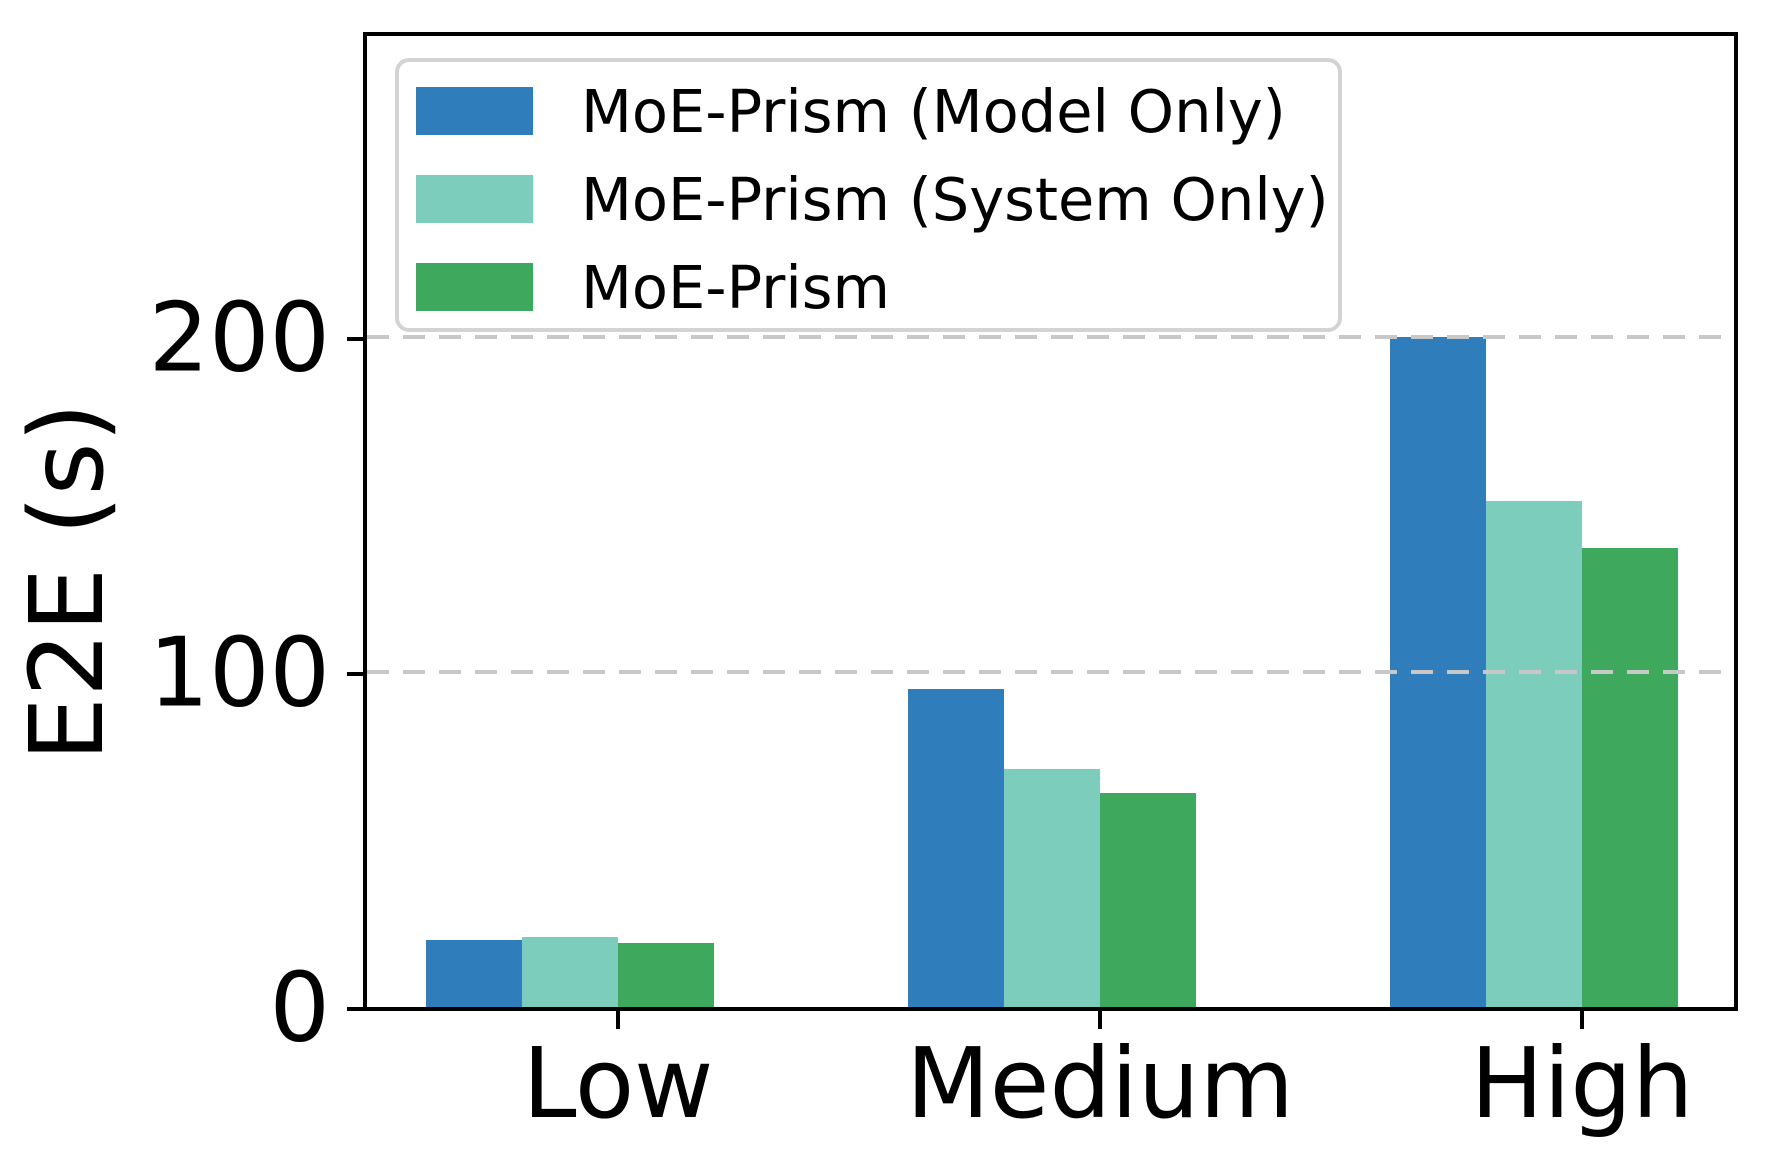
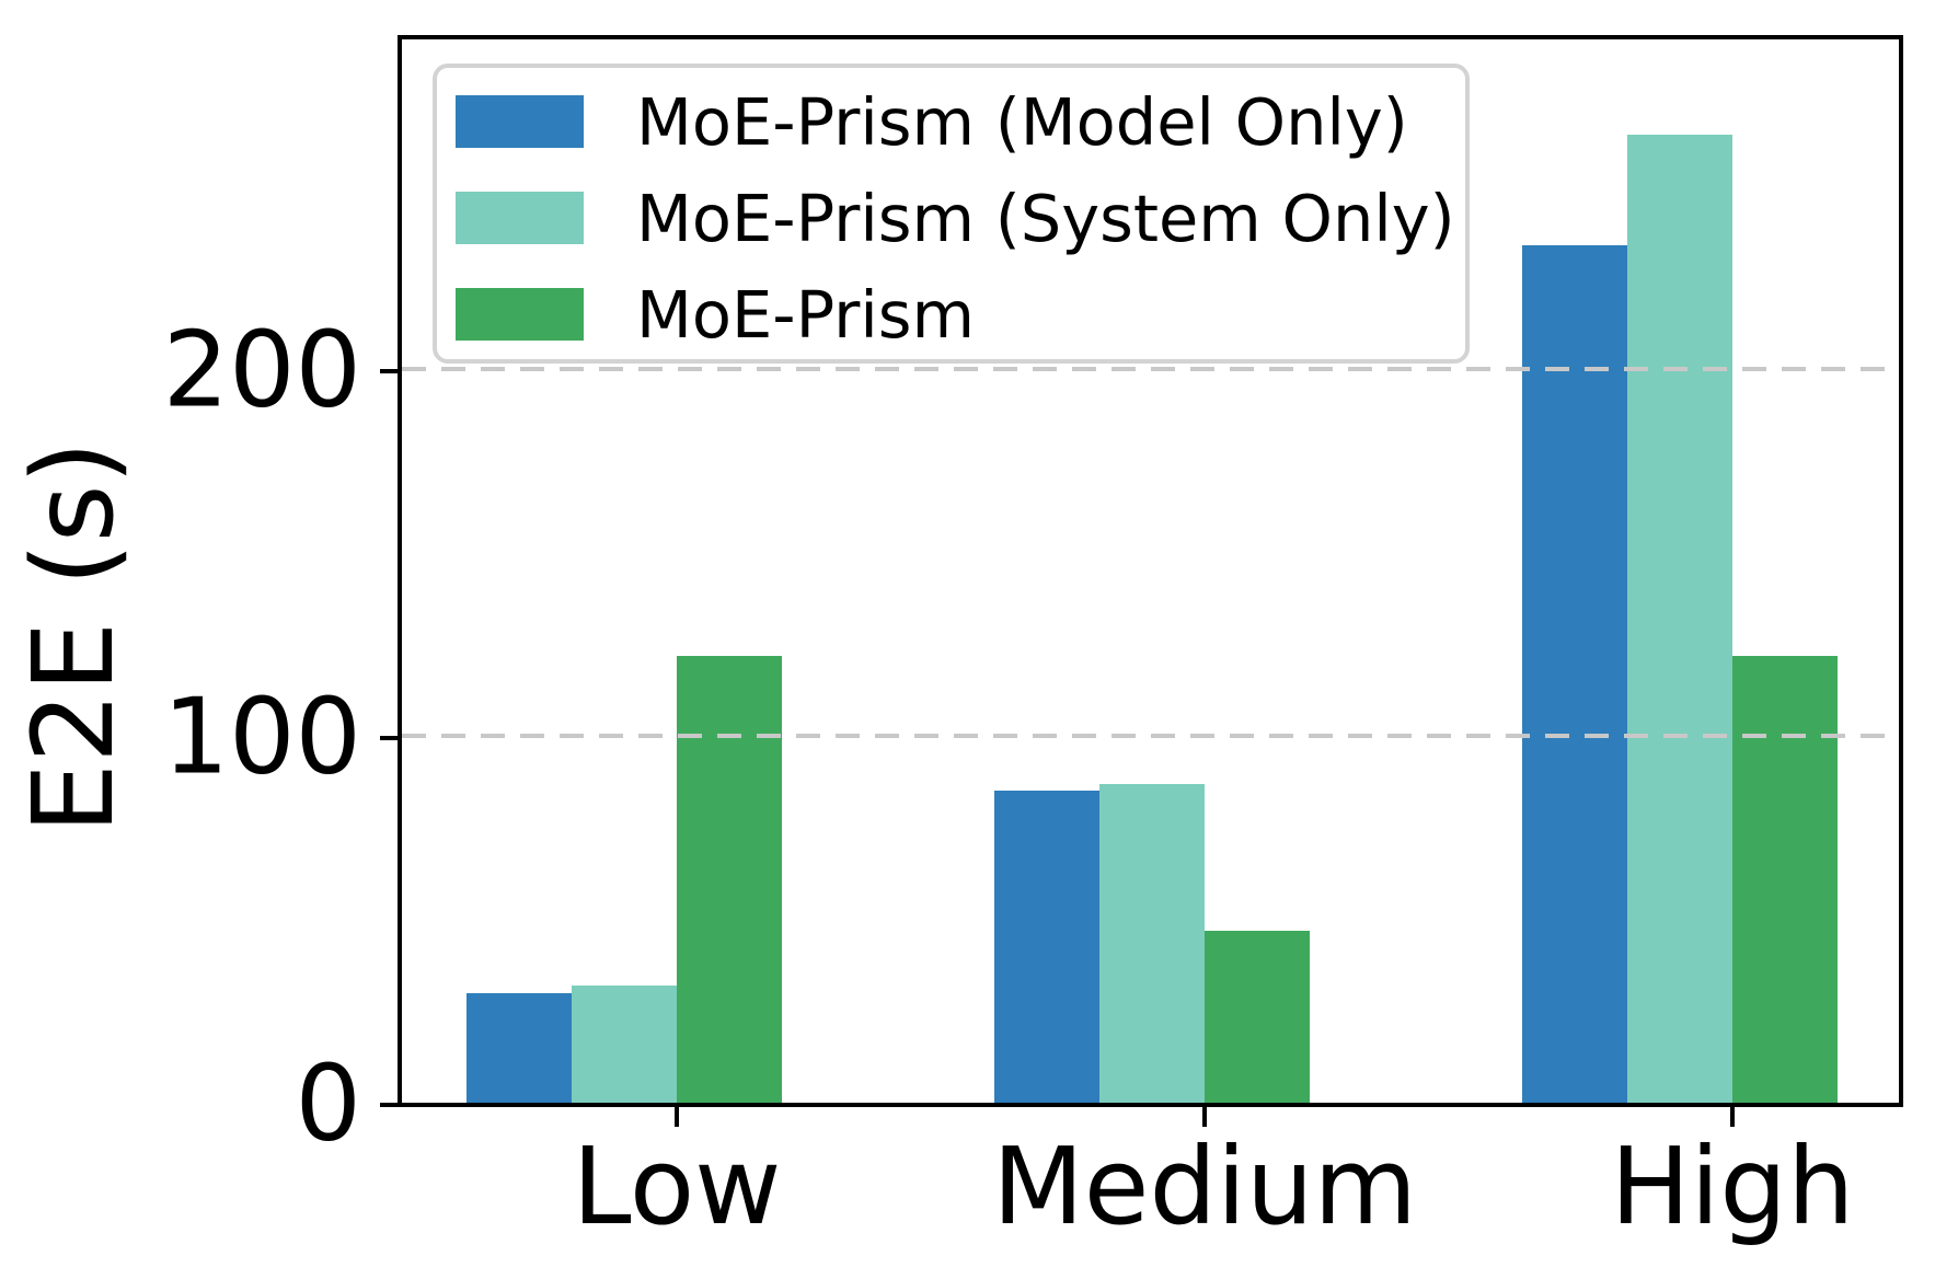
MoE-Prism (Model Only)/Low: 20 -> 30
MoE-Prism (System Only)/Low: 21 -> 32
MoE-Prism/Low: 19 -> 122
MoE-Prism (Model Only)/Medium: 95 -> 85
MoE-Prism (System Only)/Medium: 71 -> 87
MoE-Prism/Medium: 64 -> 47
MoE-Prism (Model Only)/High: 200 -> 234
MoE-Prism (System Only)/High: 151 -> 264
MoE-Prism/High: 137 -> 122
